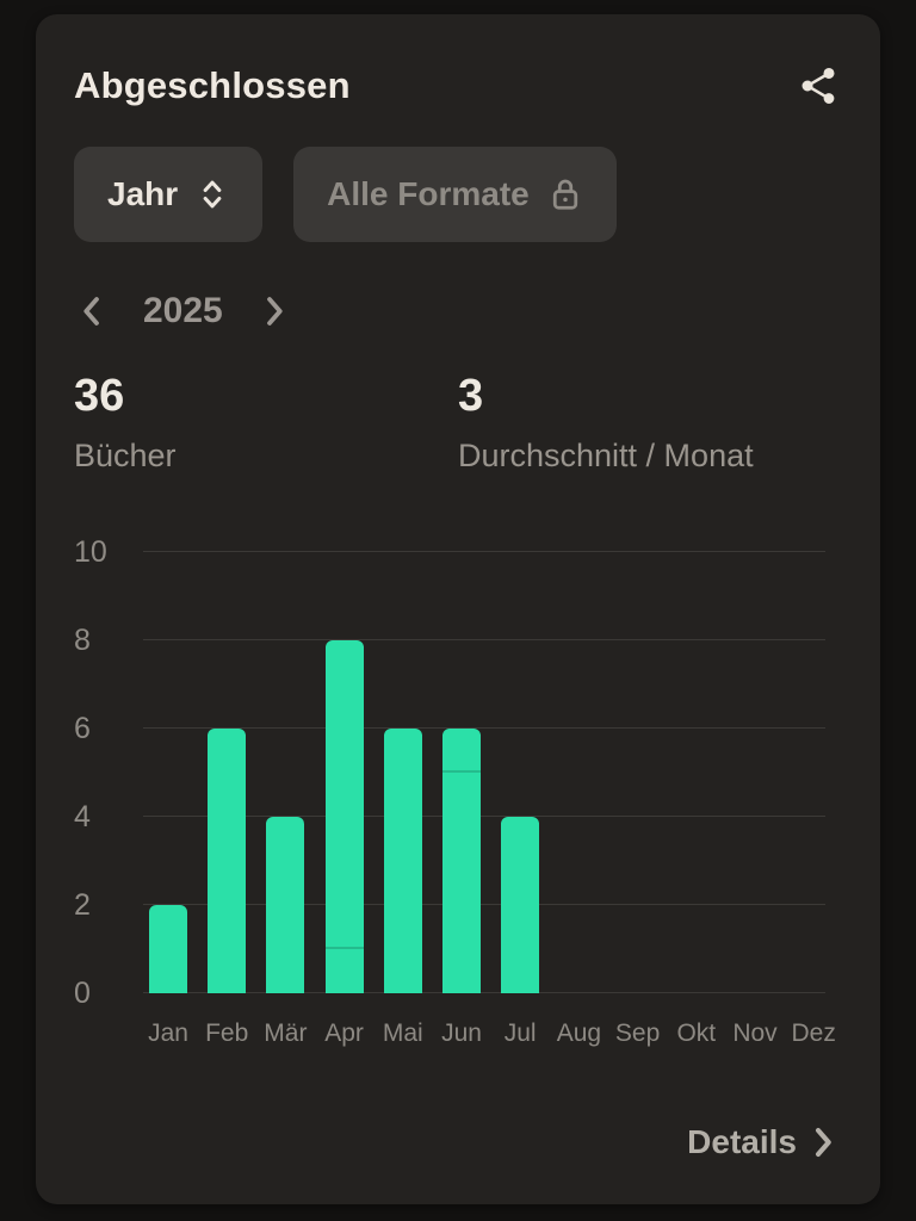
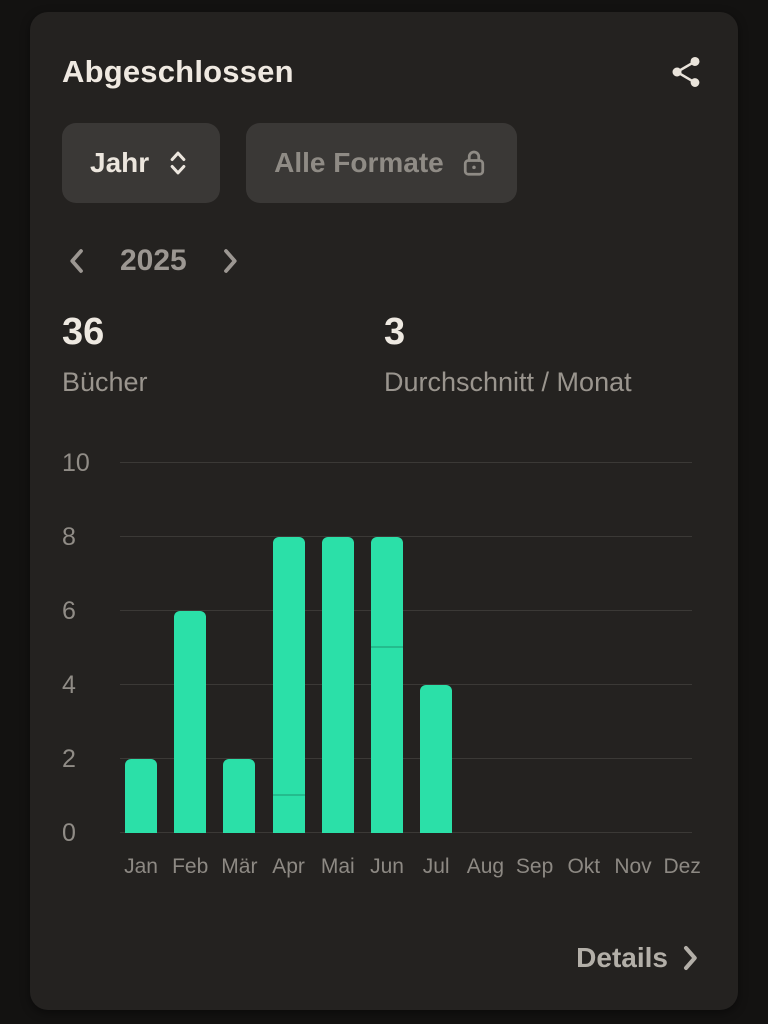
Mär: 4 -> 2
Mai: 6 -> 8
Jun: 6 -> 8
